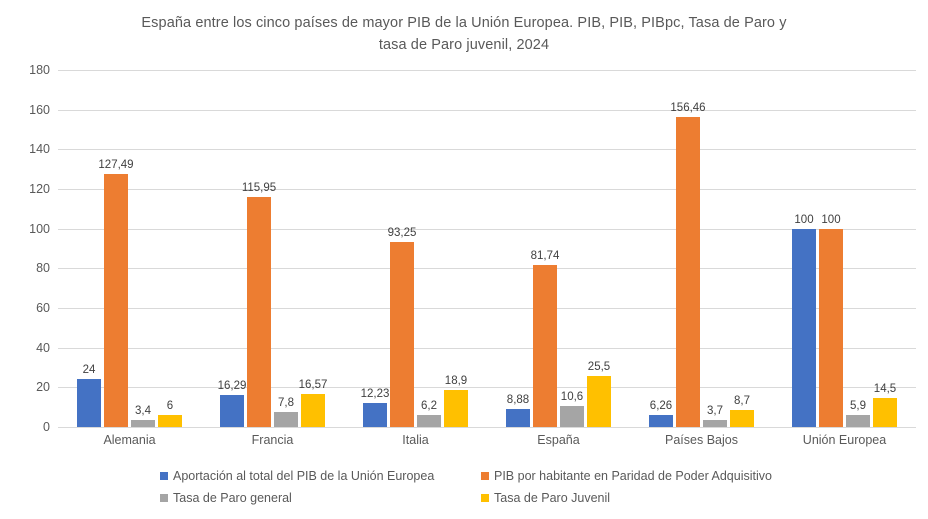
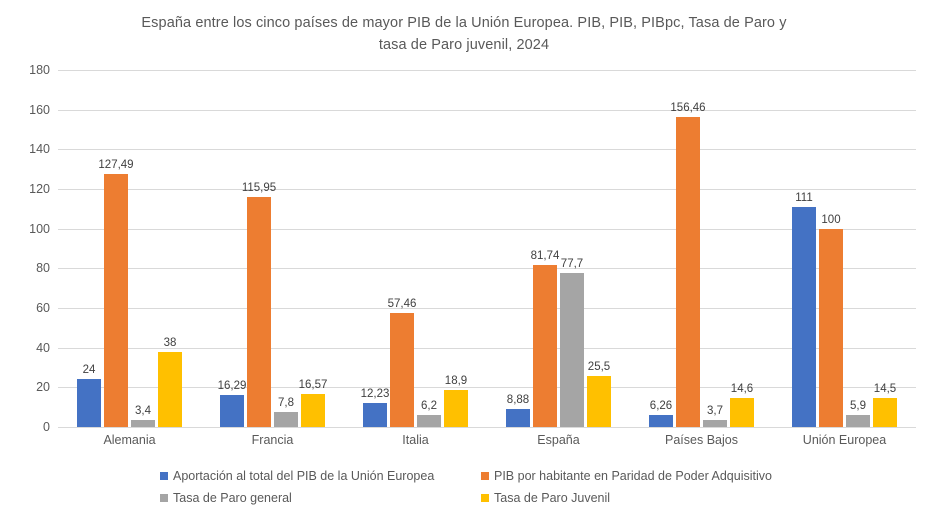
Tasa de Paro Juvenil/Alemania: 6 -> 38
PIB por habitante en Paridad de Poder Adquisitivo/Italia: 93,25 -> 57,46
Tasa de Paro general/España: 10,6 -> 77,7
Tasa de Paro Juvenil/Países Bajos: 8,7 -> 14,6
Aportación al total del PIB de la Unión Europea/Unión Europea: 100 -> 111
